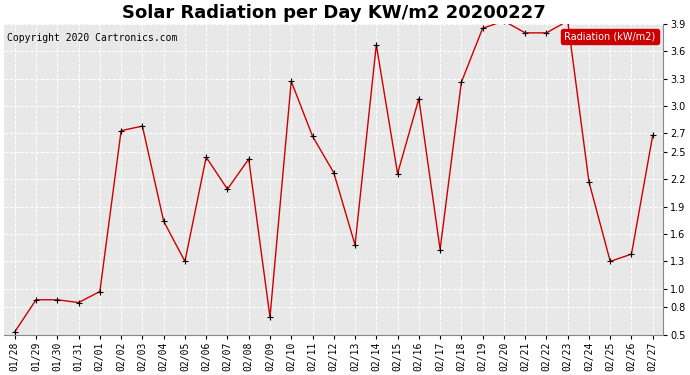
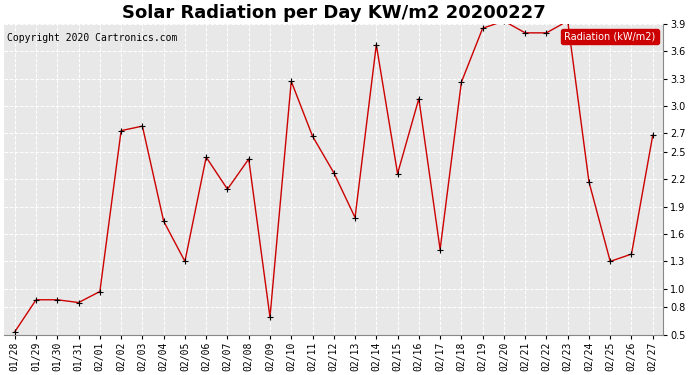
02/13: 1.48 -> 1.78
